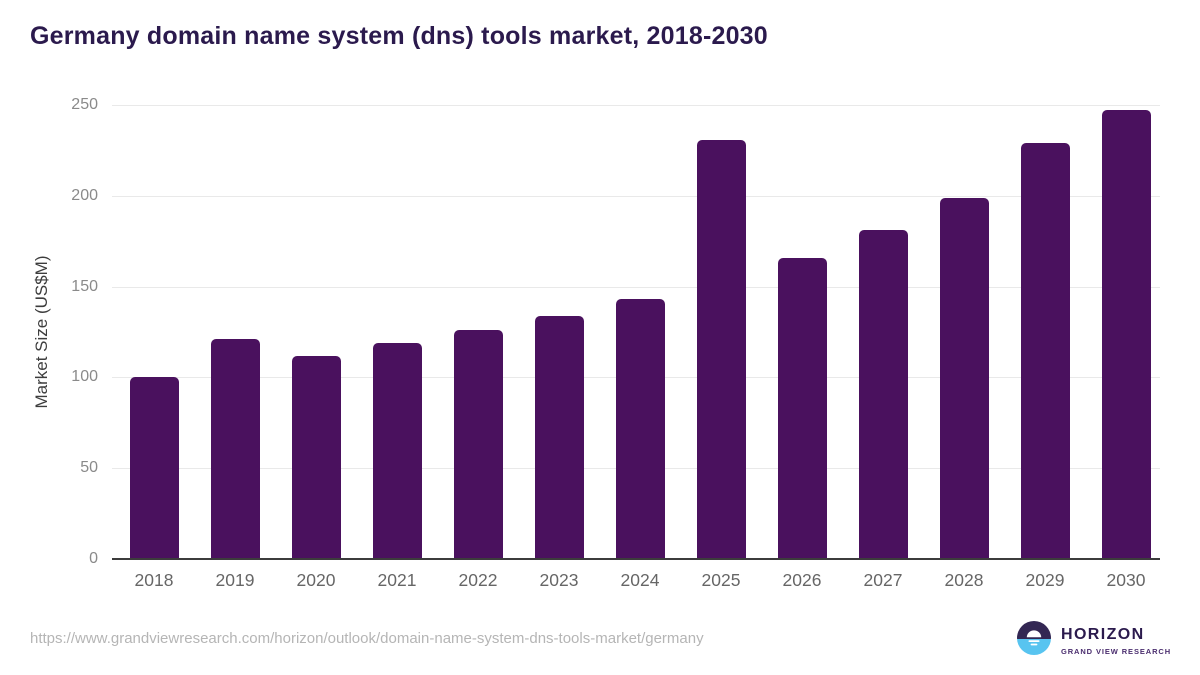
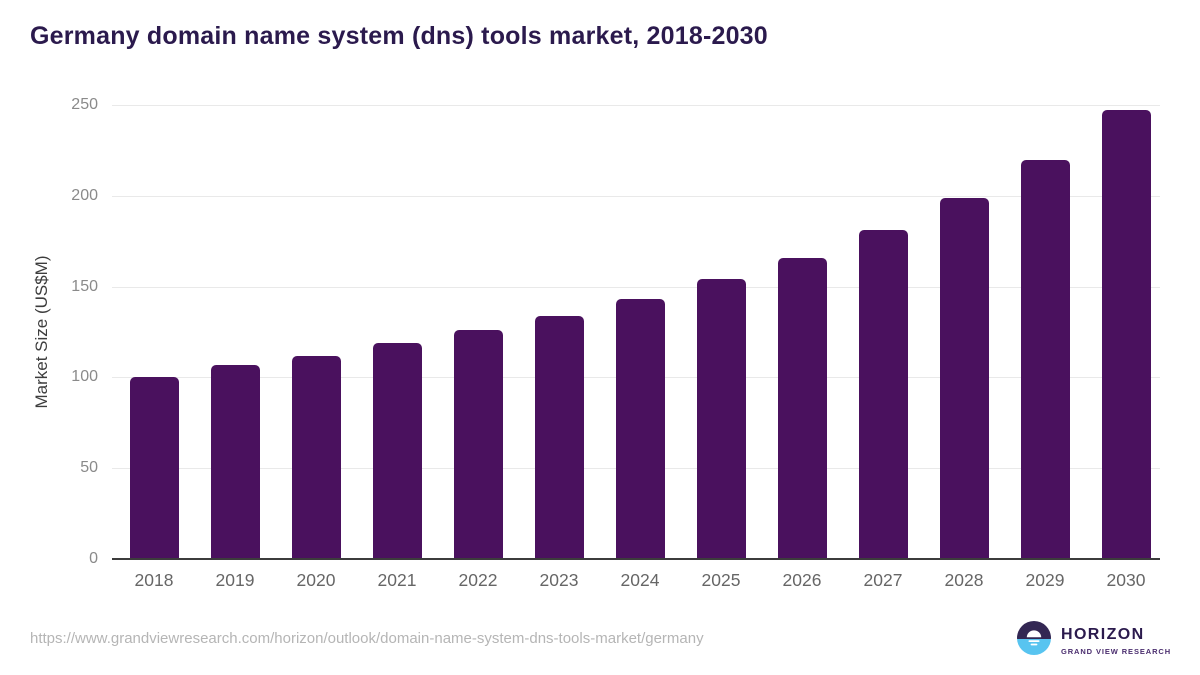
2019: 121 -> 107
2025: 231 -> 154
2029: 229 -> 220
